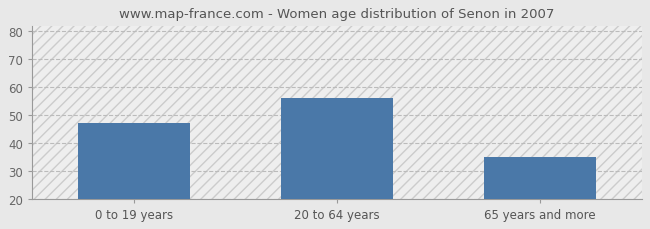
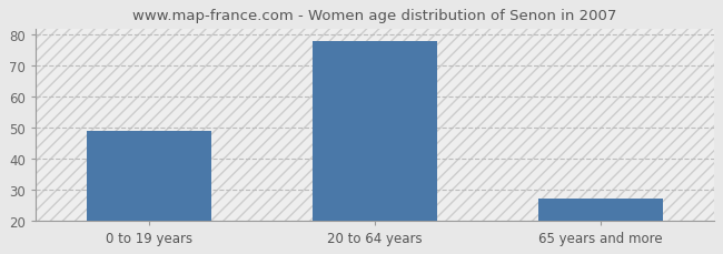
0 to 19 years: 47 -> 49
20 to 64 years: 56 -> 78
65 years and more: 35 -> 27
